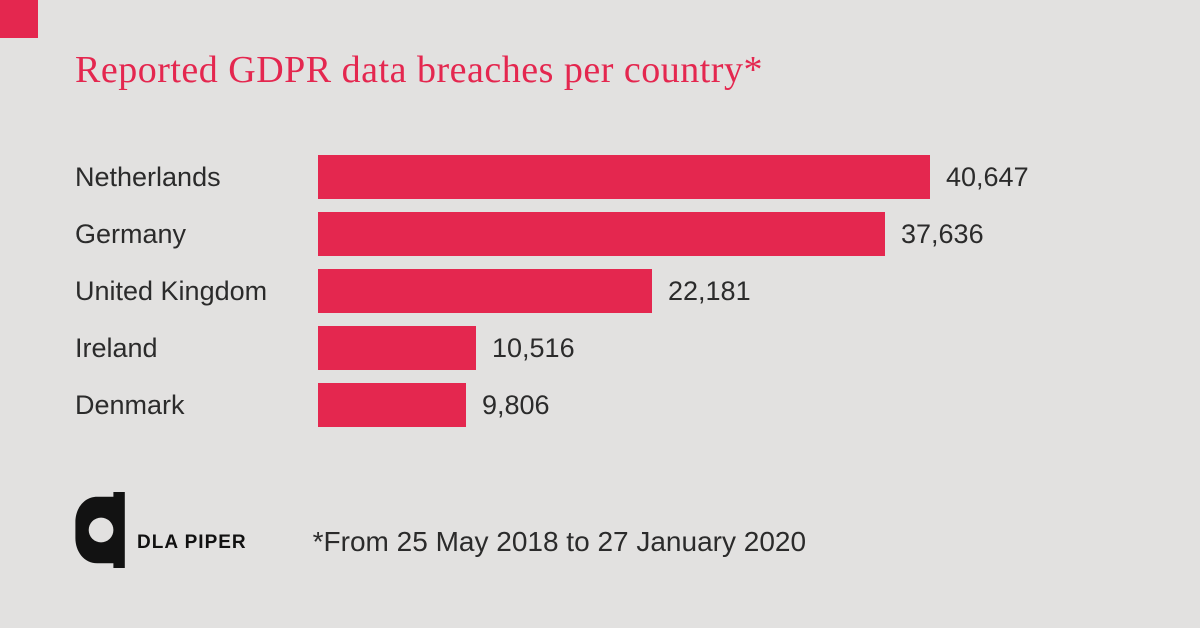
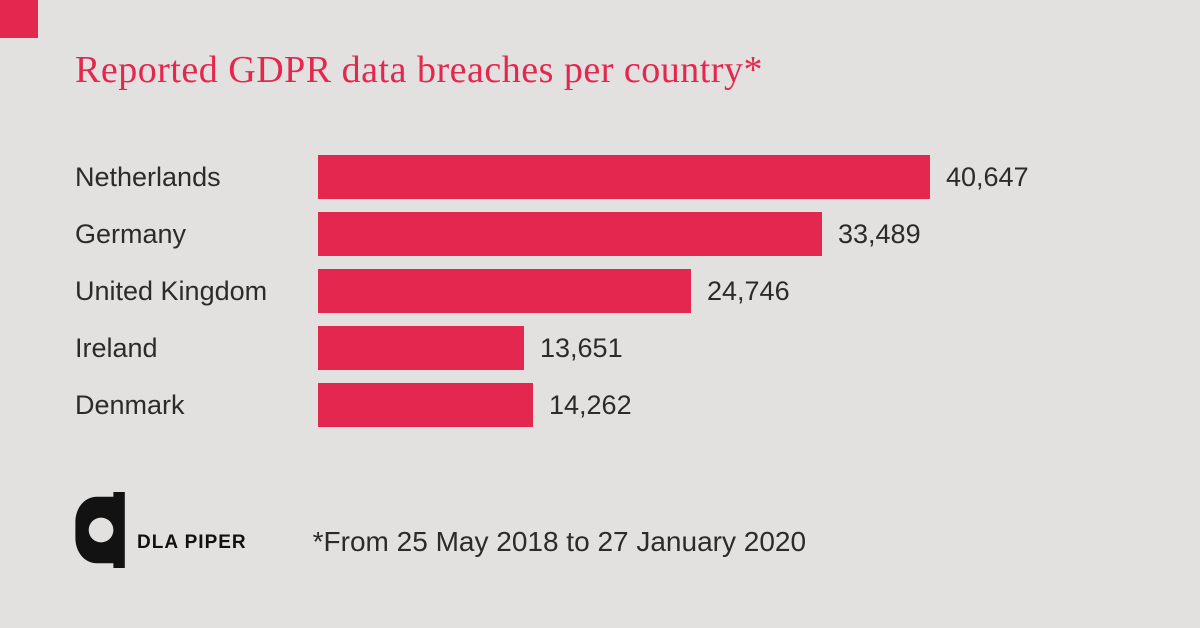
Germany: 37,636 -> 33,489
United Kingdom: 22,181 -> 24,746
Ireland: 10,516 -> 13,651
Denmark: 9,806 -> 14,262
